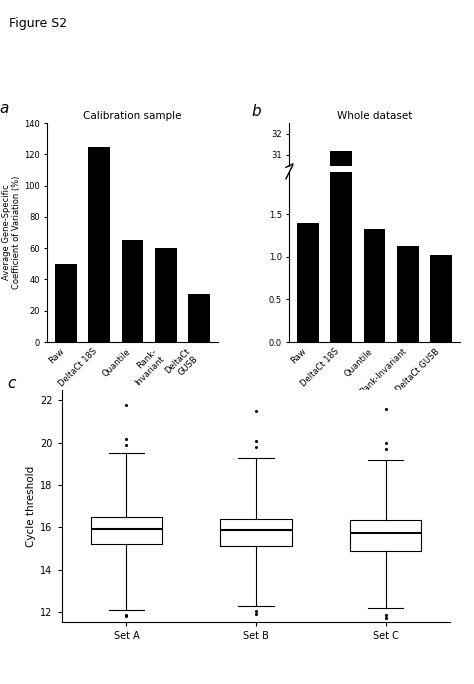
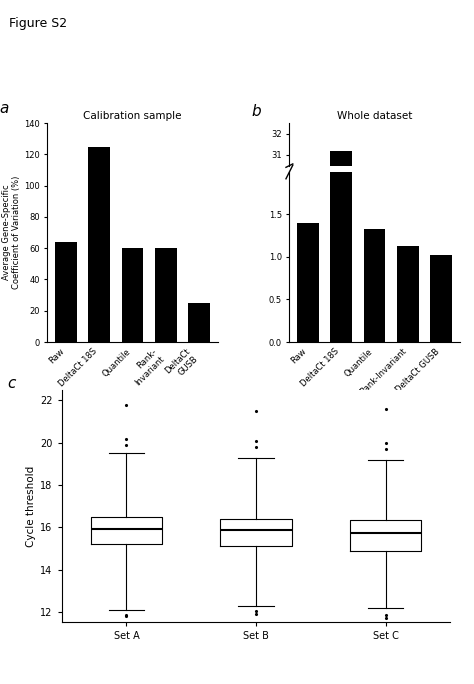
Calibration sample/Raw: 50 -> 64
Calibration sample/Quantile: 65 -> 60
Calibration sample/DeltaCt GUSB: 31 -> 25
